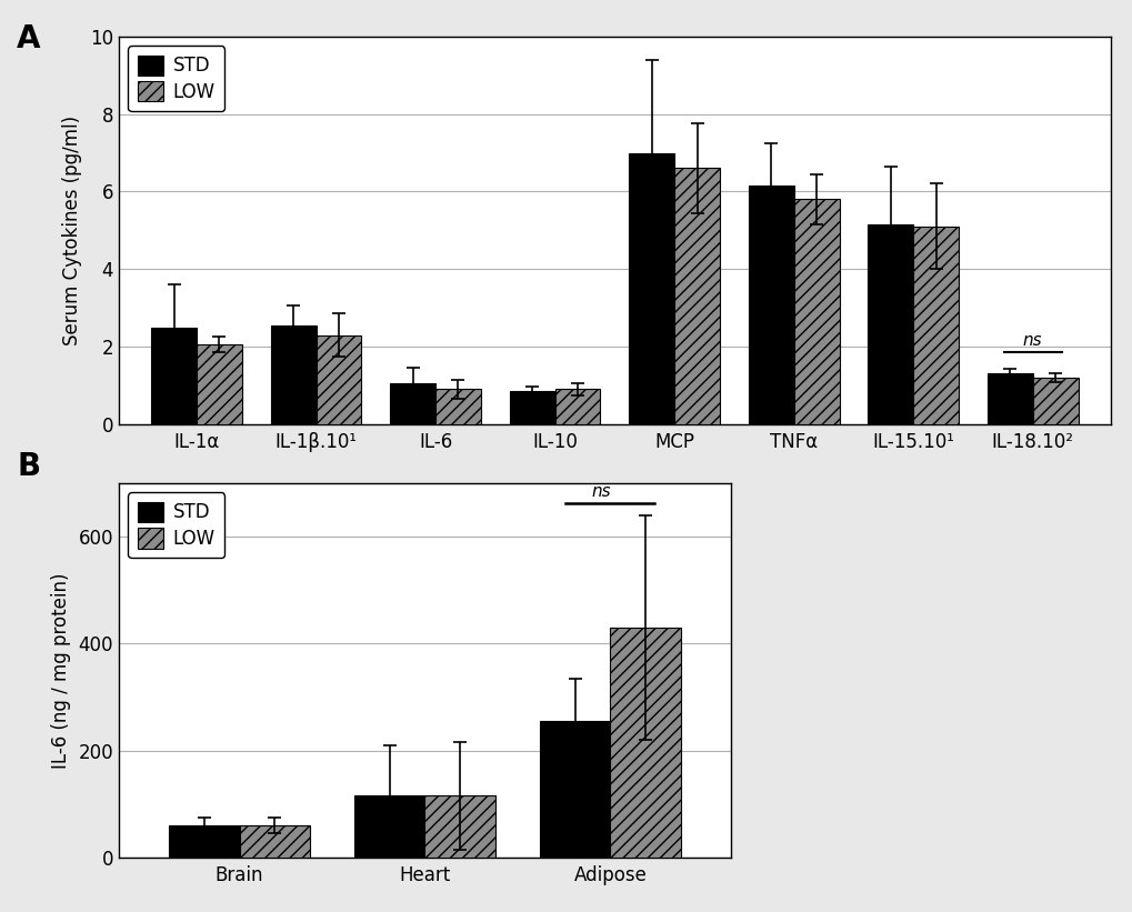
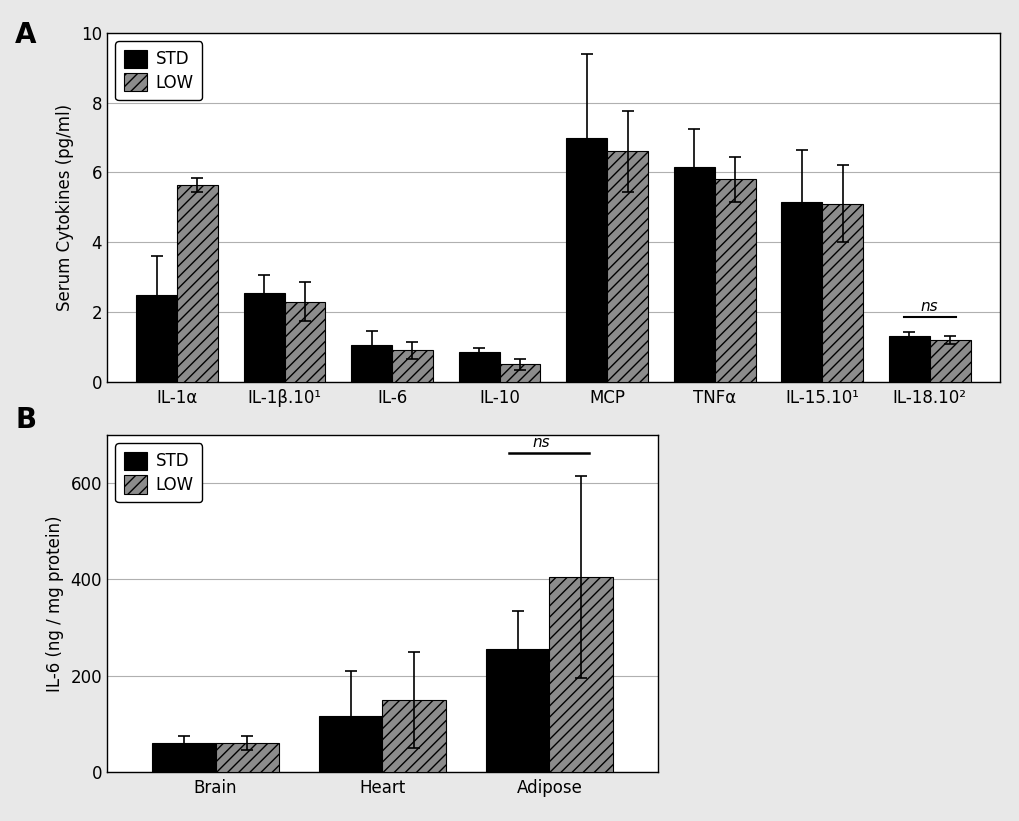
LOW/IL-1α: 2.05 -> 5.65
LOW/IL-10: 0.90 -> 0.50
LOW/Heart: 115 -> 150
LOW/Adipose: 430 -> 405
